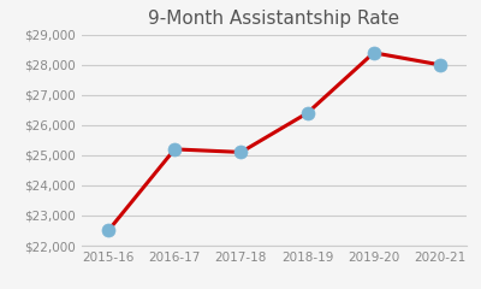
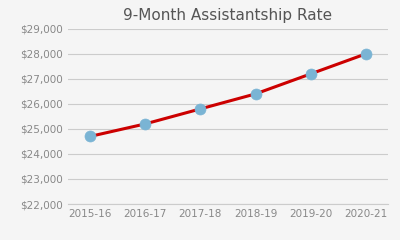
2015-16: $22,500 -> $24,700
2017-18: $25,100 -> $25,800
2019-20: $28,400 -> $27,200
